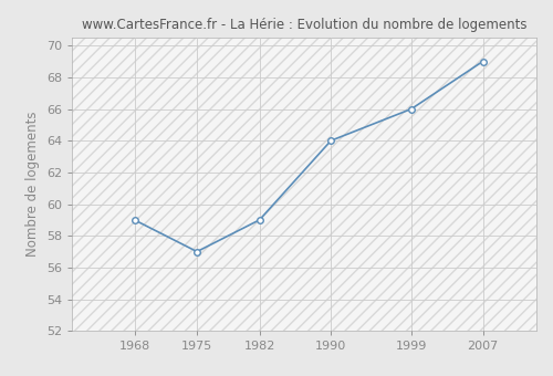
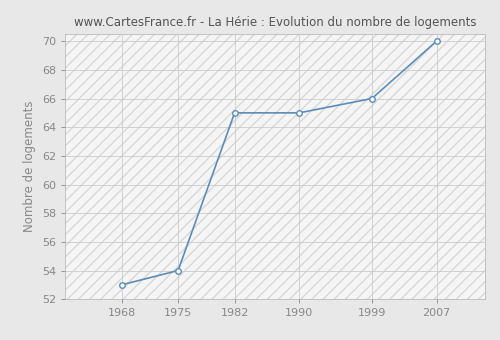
1968: 59 -> 53
1975: 57 -> 54
1982: 59 -> 65
1990: 64 -> 65
2007: 69 -> 70
